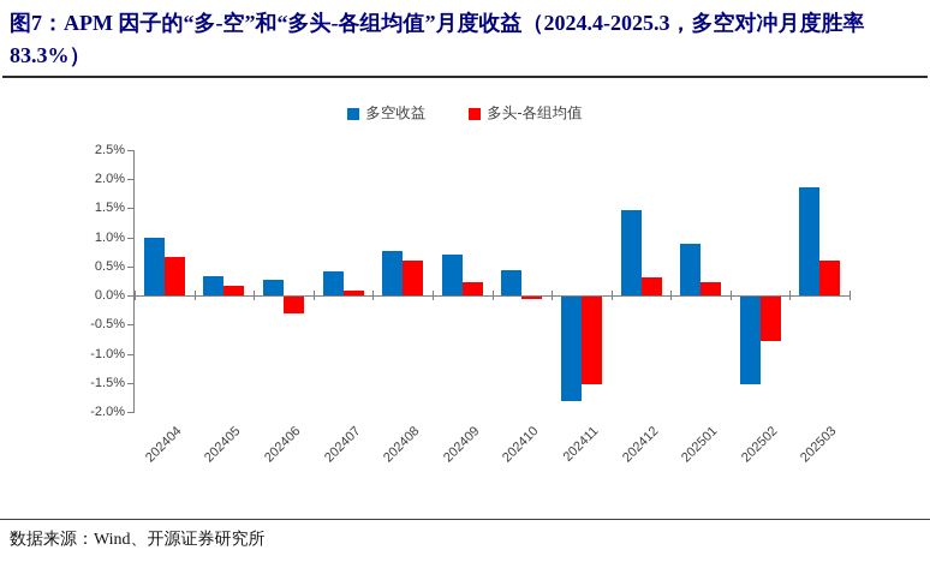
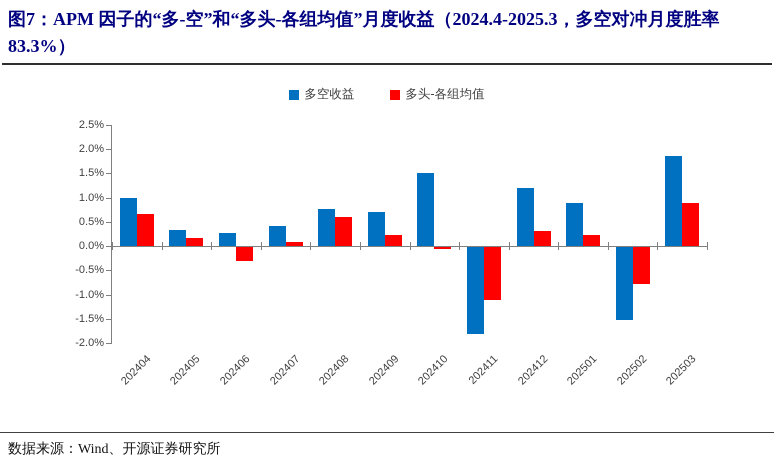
多空收益/202410: 0.4% -> 1.5%
多头-各组均值/202411: -1.5% -> -1.1%
多空收益/202412: 1.5% -> 1.2%
多头-各组均值/202503: 0.6% -> 0.9%
